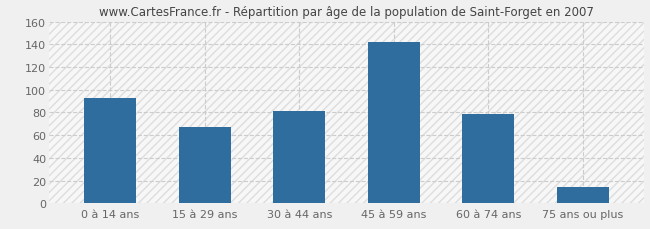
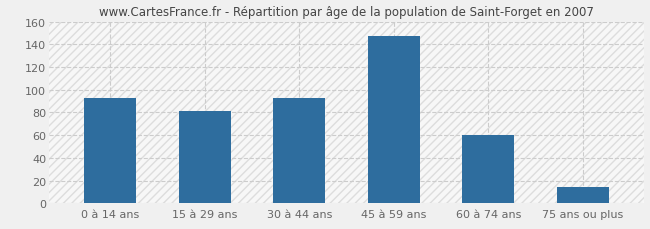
15 à 29 ans: 67 -> 81
30 à 44 ans: 81 -> 93
45 à 59 ans: 142 -> 147
60 à 74 ans: 79 -> 60
